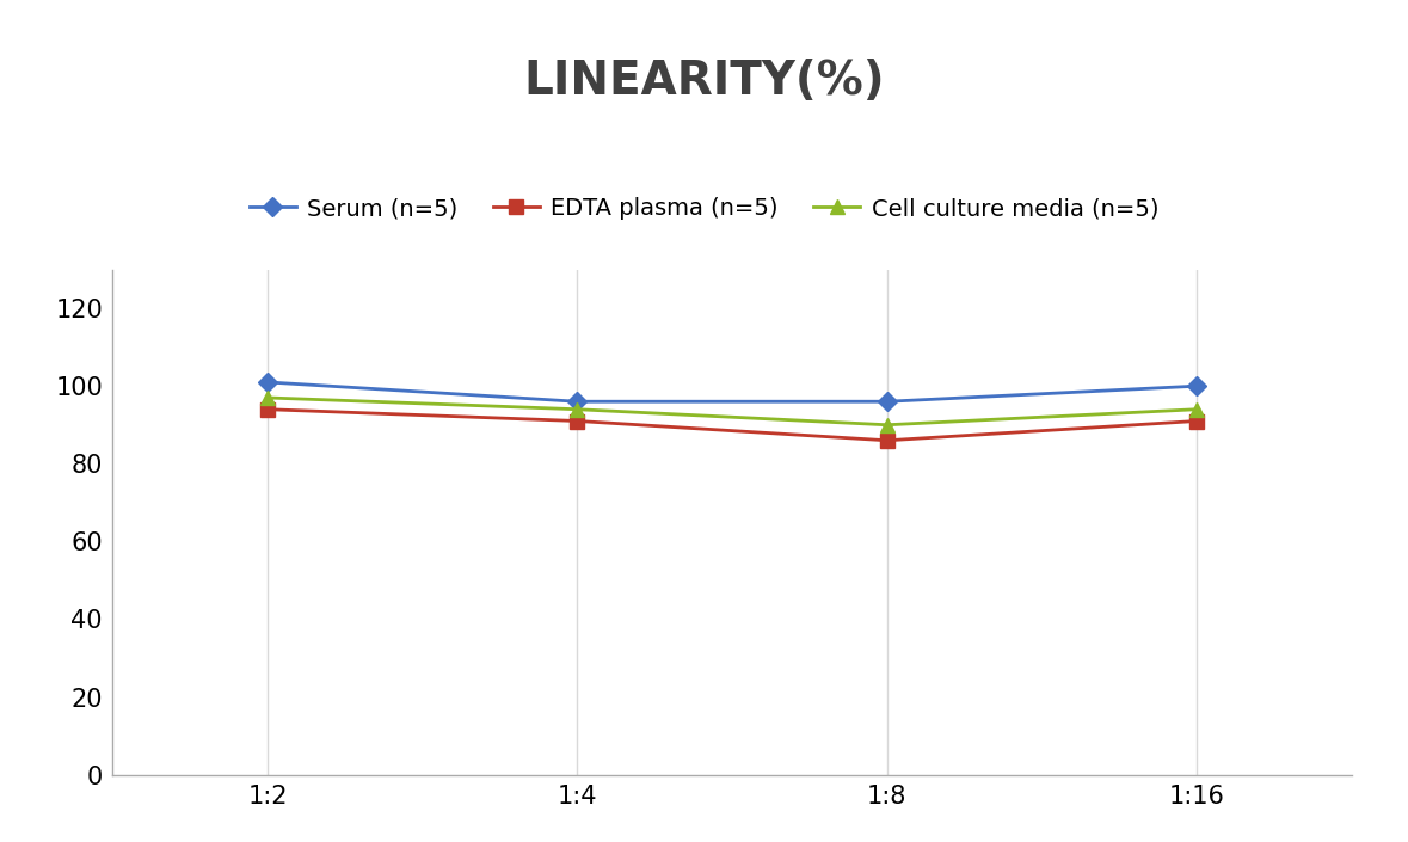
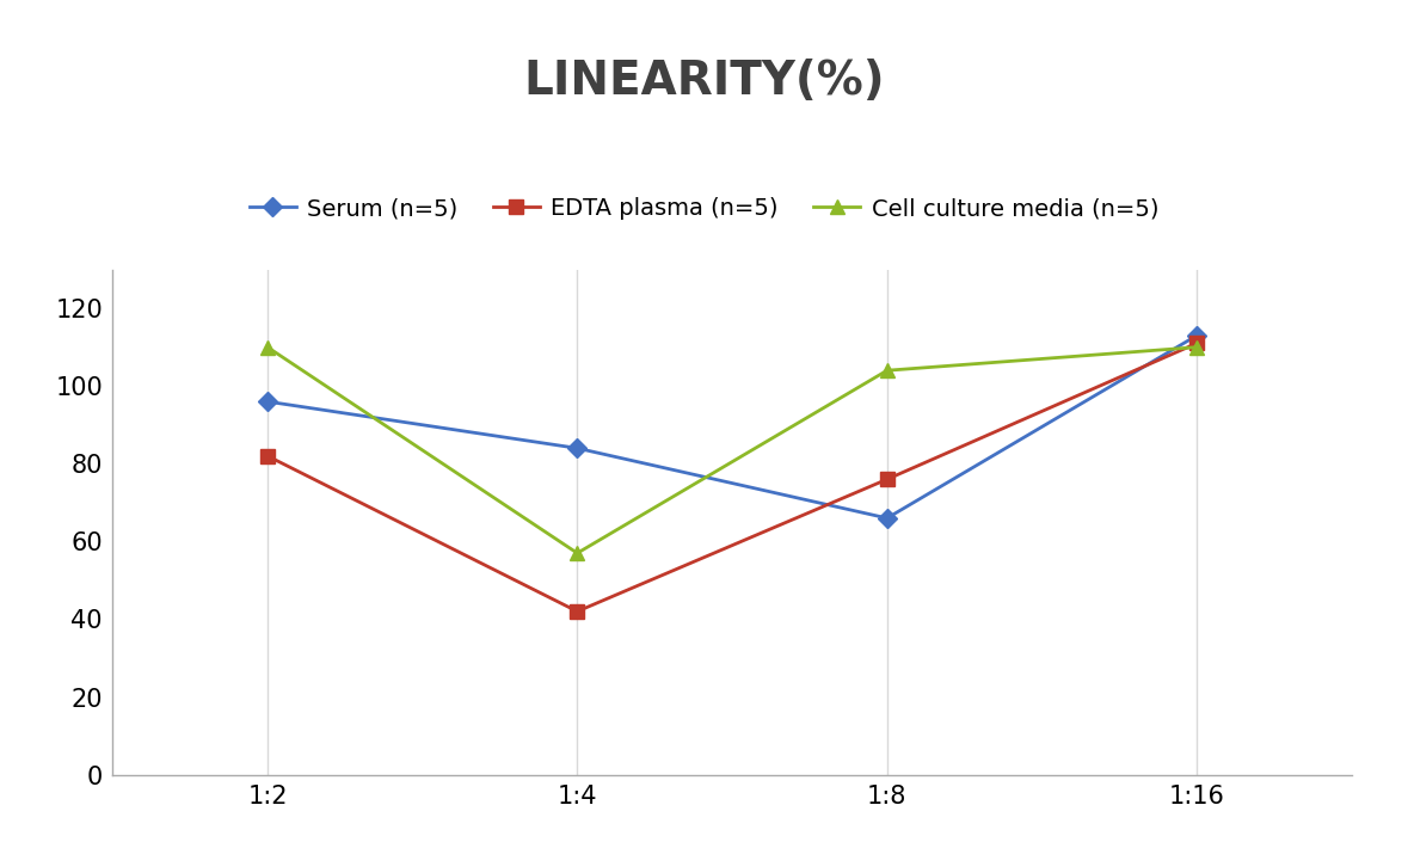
Serum (n=5)/1:2: 101 -> 96
EDTA plasma (n=5)/1:2: 94 -> 82
Cell culture media (n=5)/1:2: 97 -> 110
Serum (n=5)/1:4: 96 -> 84
EDTA plasma (n=5)/1:4: 91 -> 42
Cell culture media (n=5)/1:4: 94 -> 57
Serum (n=5)/1:8: 96 -> 66
EDTA plasma (n=5)/1:8: 86 -> 76
Cell culture media (n=5)/1:8: 90 -> 104
Serum (n=5)/1:16: 100 -> 113
EDTA plasma (n=5)/1:16: 91 -> 111
Cell culture media (n=5)/1:16: 94 -> 110
